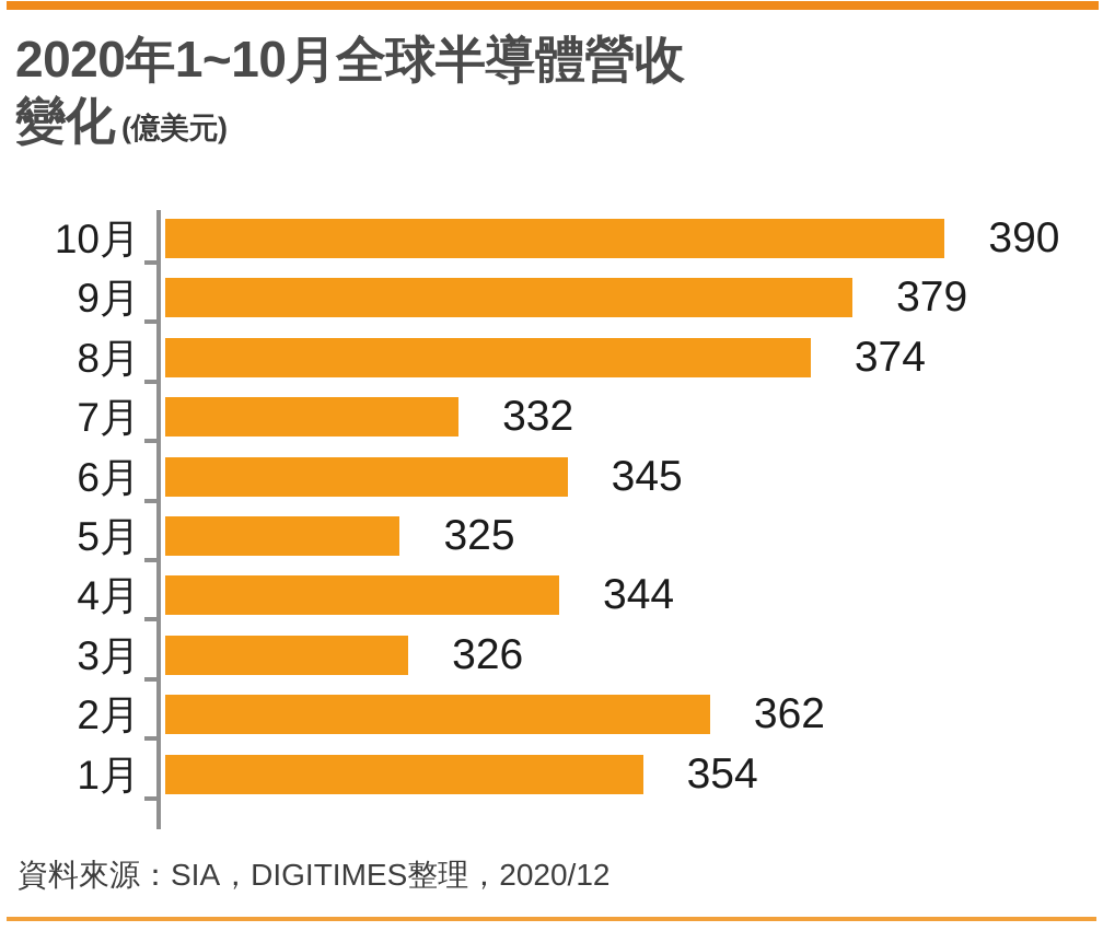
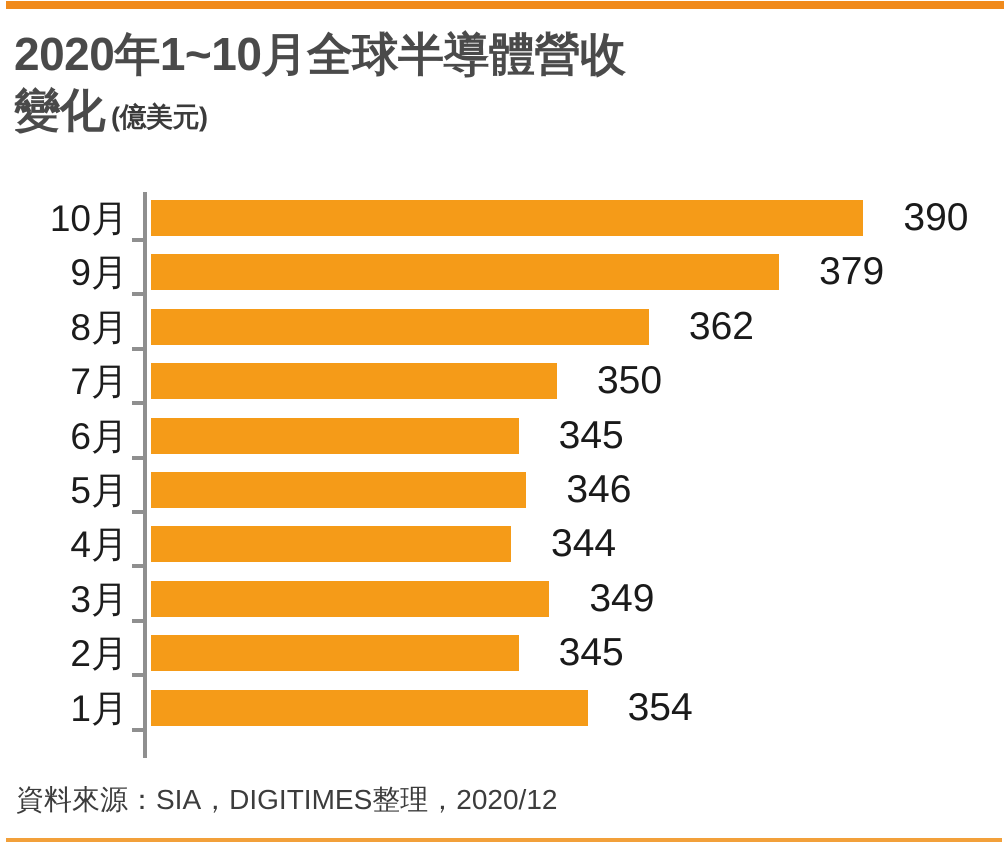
8月: 374 -> 362
7月: 332 -> 350
5月: 325 -> 346
3月: 326 -> 349
2月: 362 -> 345
